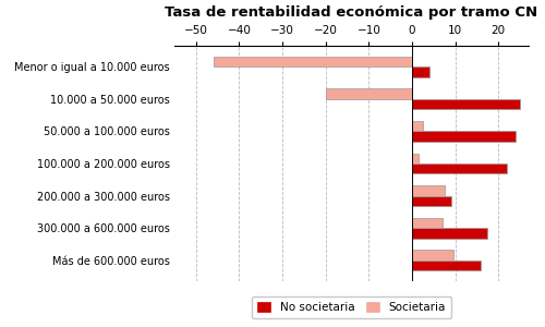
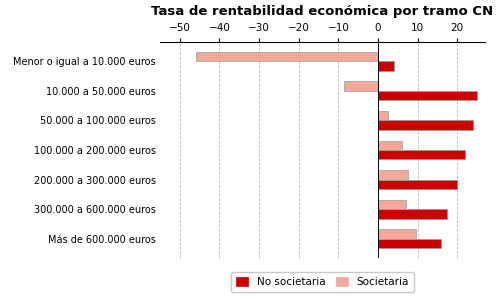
Societaria/10.000 a 50.000 euros: -20.0 -> -8.5
Societaria/100.000 a 200.000 euros: 1.5 -> 6.0
No societaria/200.000 a 300.000 euros: 9.0 -> 20.0
